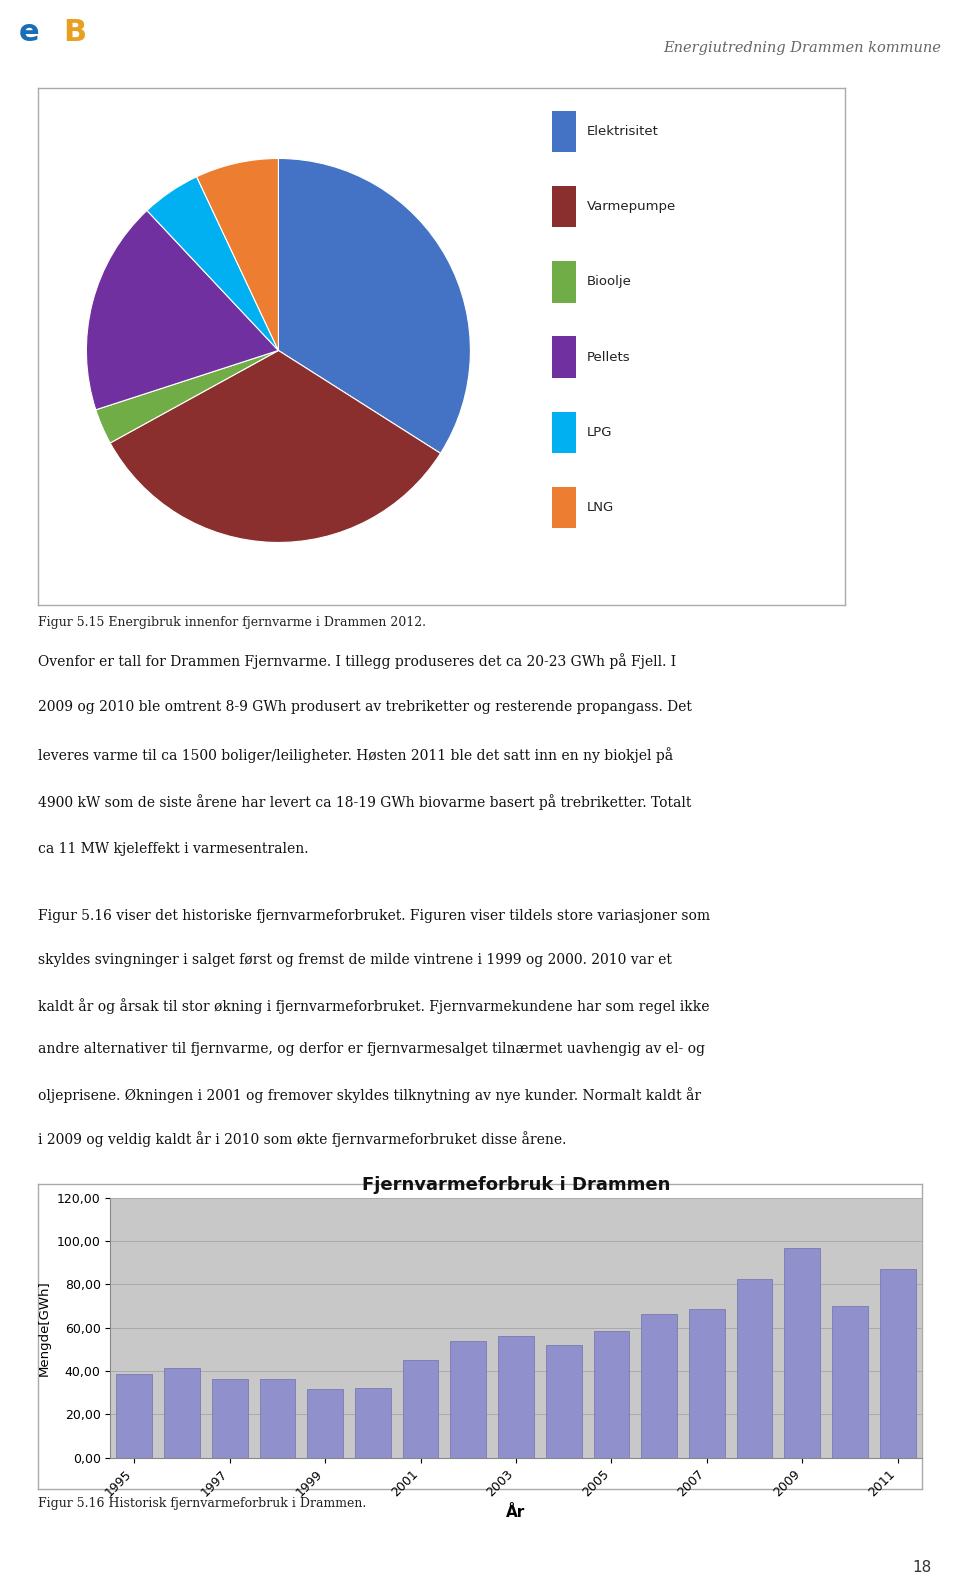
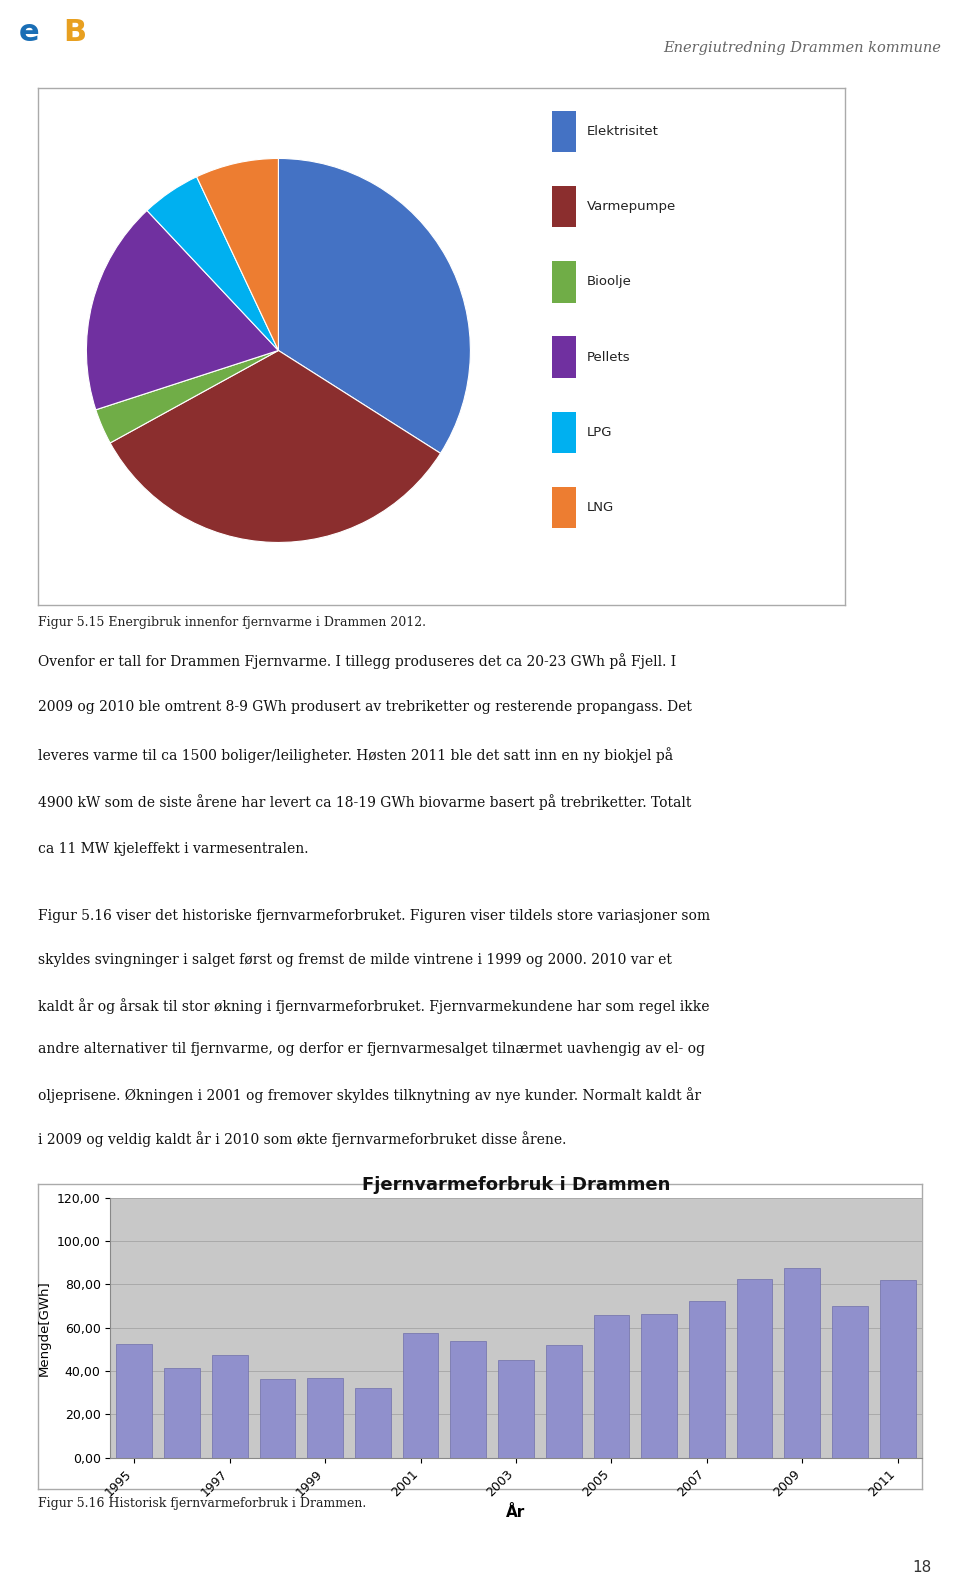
1995: 38,5 -> 52,5
1997: 36,5 -> 47,5
1999: 31,5 -> 37,0
2001: 45,0 -> 57,5
2003: 56,0 -> 45,0
2005: 58,5 -> 66,0
2007: 68,5 -> 72,5
2009: 97,0 -> 87,5
2011: 87,0 -> 82,0
